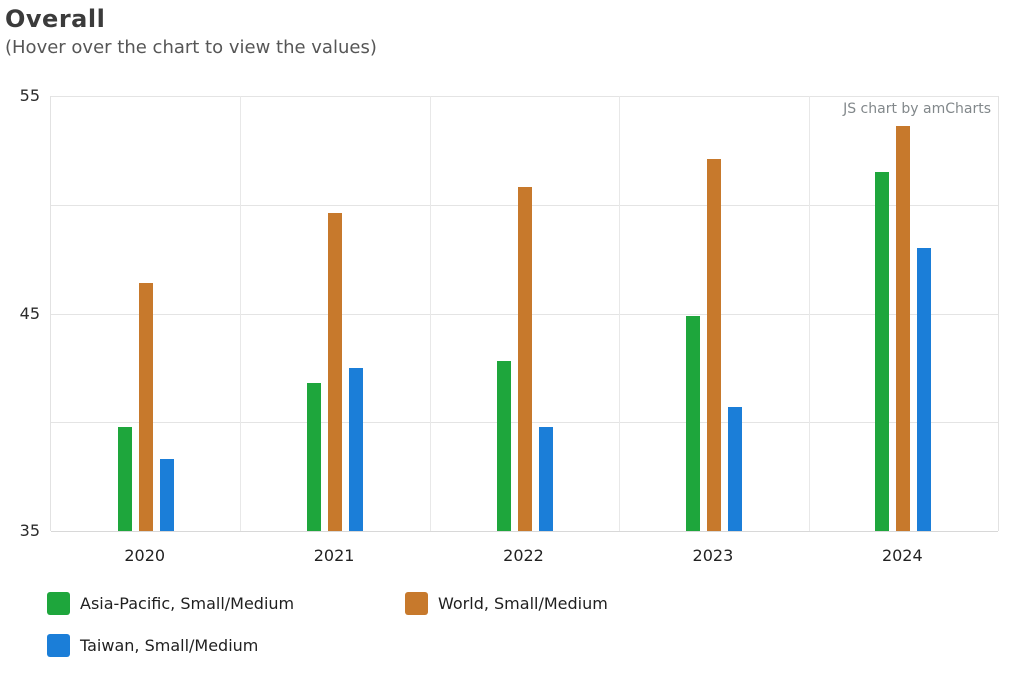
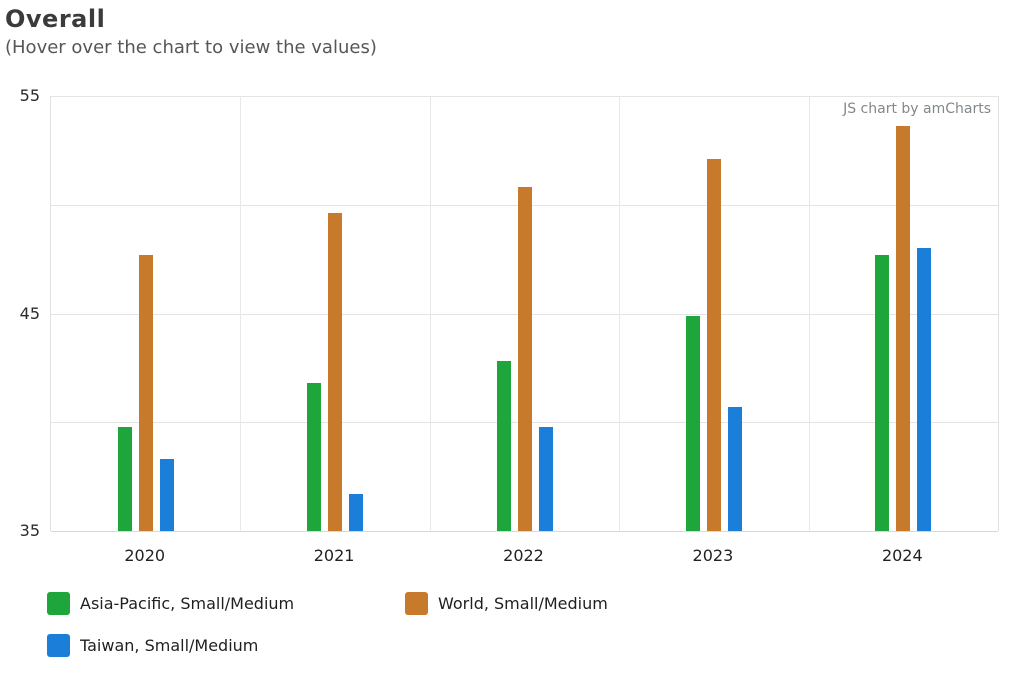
World, Small/Medium/2020: 46.4 -> 47.7
Taiwan, Small/Medium/2021: 42.5 -> 36.7
Asia-Pacific, Small/Medium/2024: 51.5 -> 47.7
